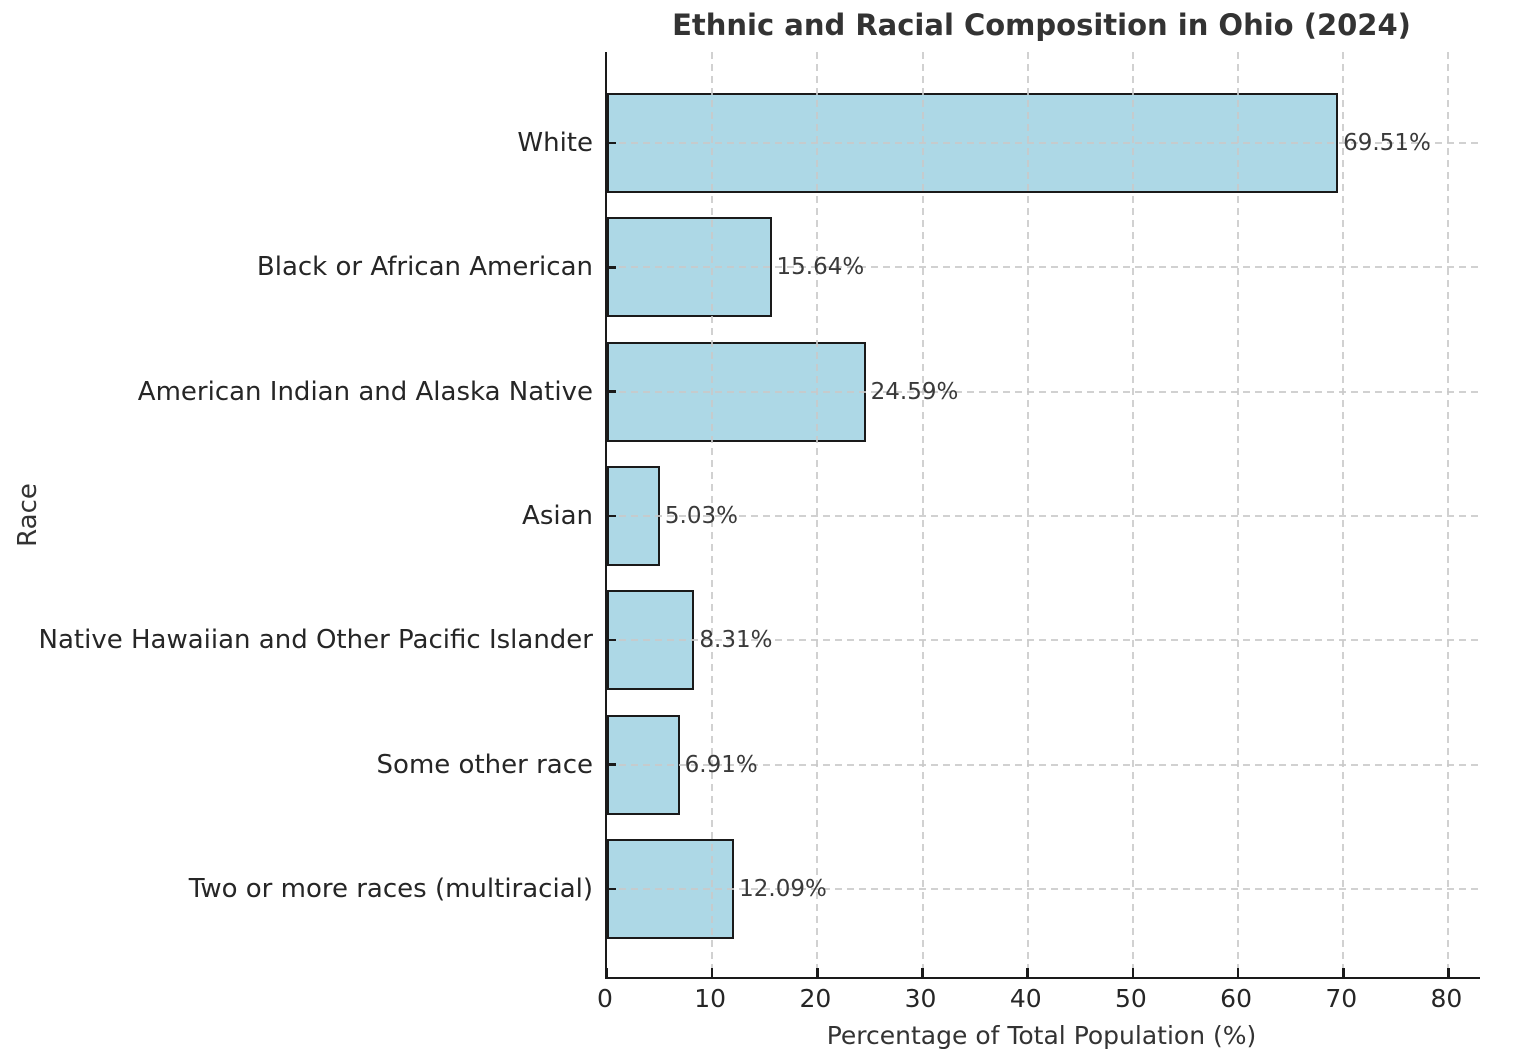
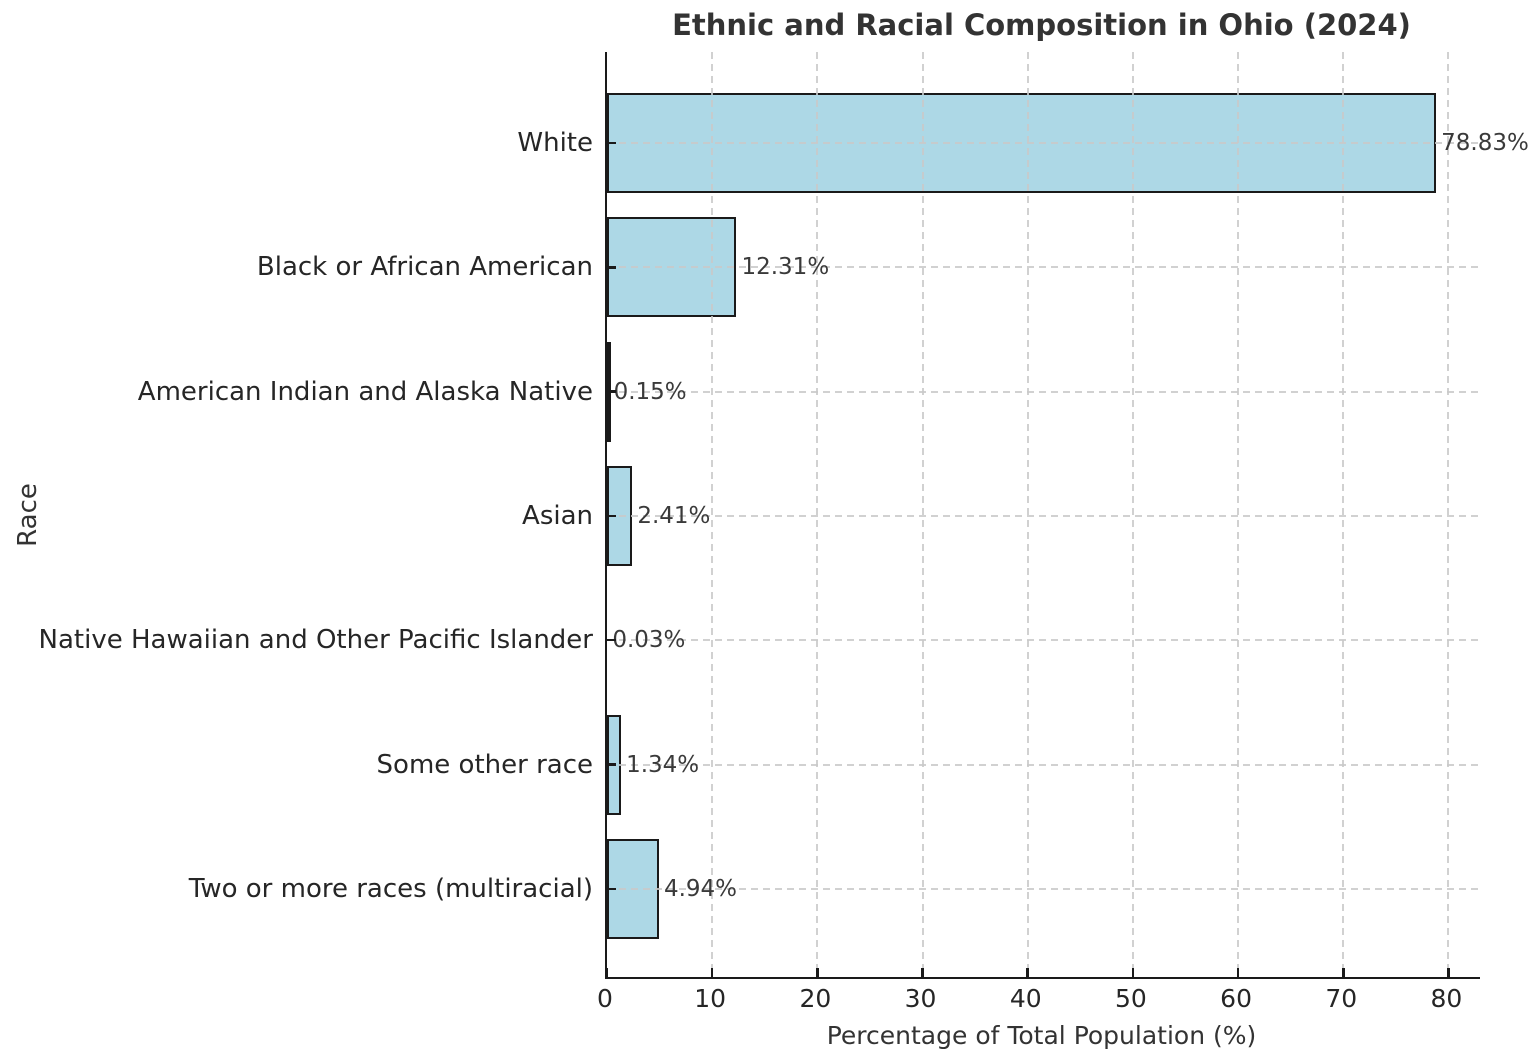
White: 69.51% -> 78.83%
Black or African American: 15.64% -> 12.31%
American Indian and Alaska Native: 24.59% -> 0.15%
Asian: 5.03% -> 2.41%
Native Hawaiian and Other Pacific Islander: 8.31% -> 0.03%
Some other race: 6.91% -> 1.34%
Two or more races (multiracial): 12.09% -> 4.94%
